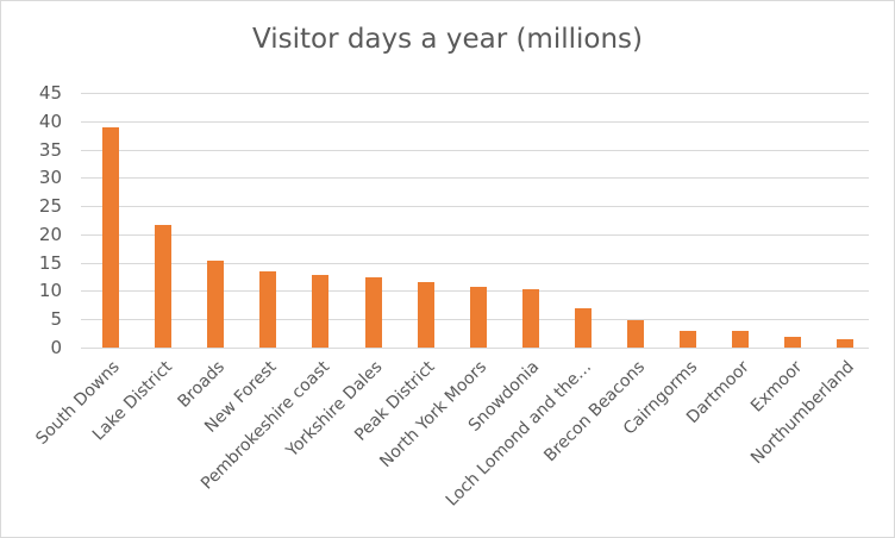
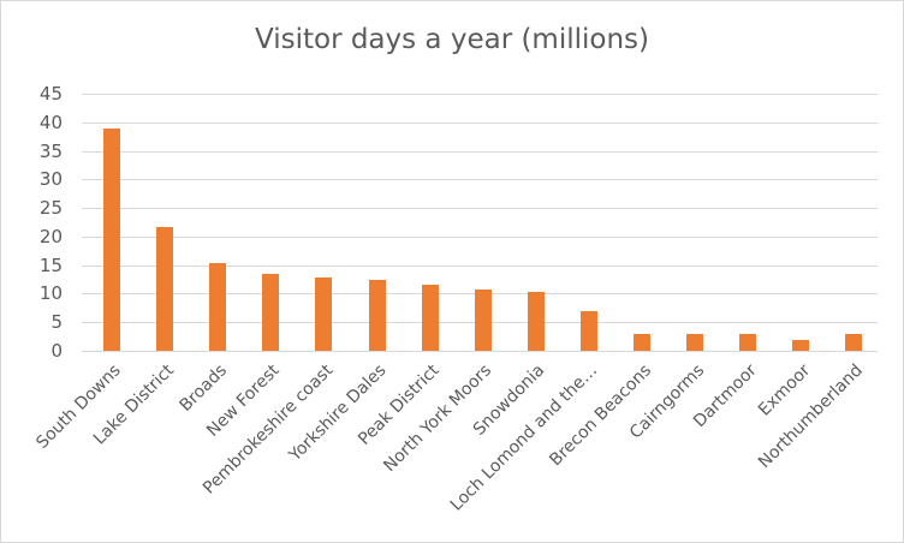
Brecon Beacons: 5 -> 3
Northumberland: 2 -> 3
